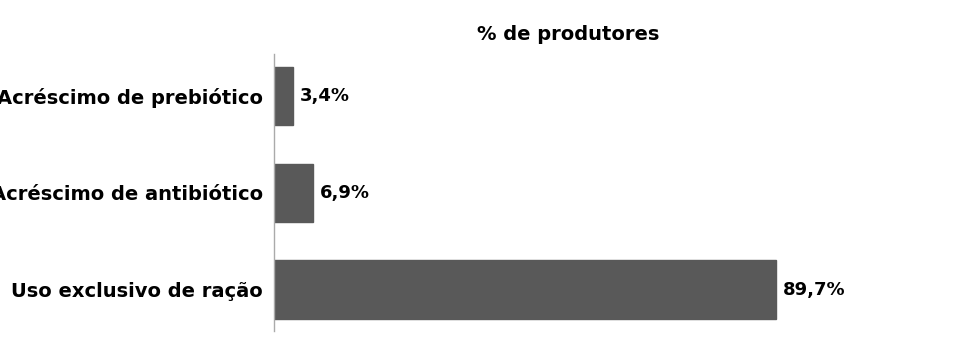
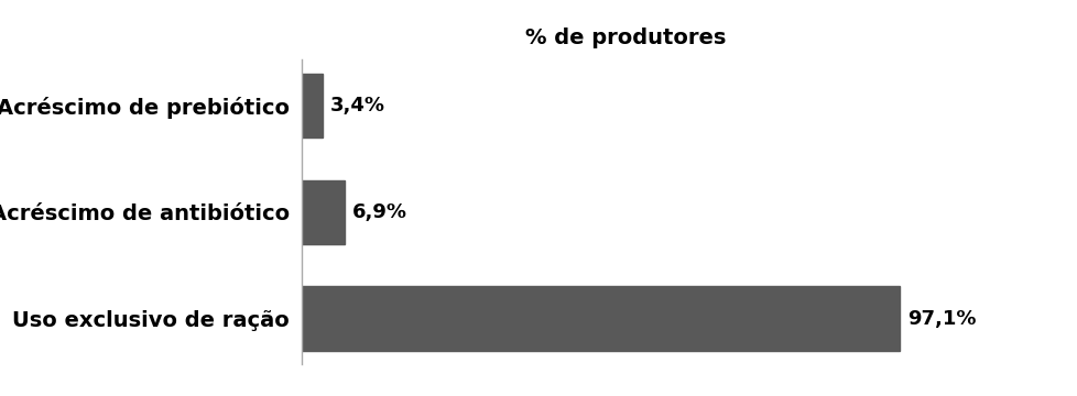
Uso exclusivo de ração: 89,7% -> 97,1%
